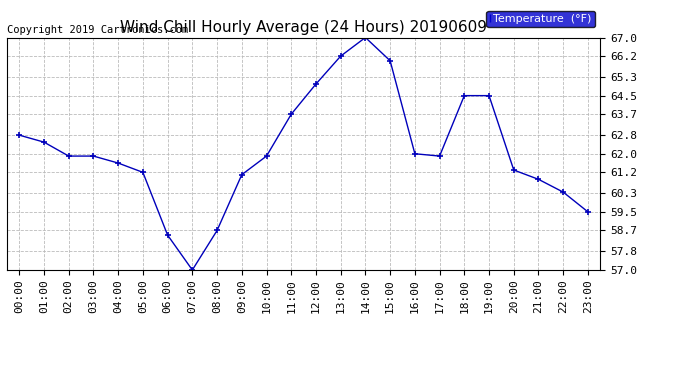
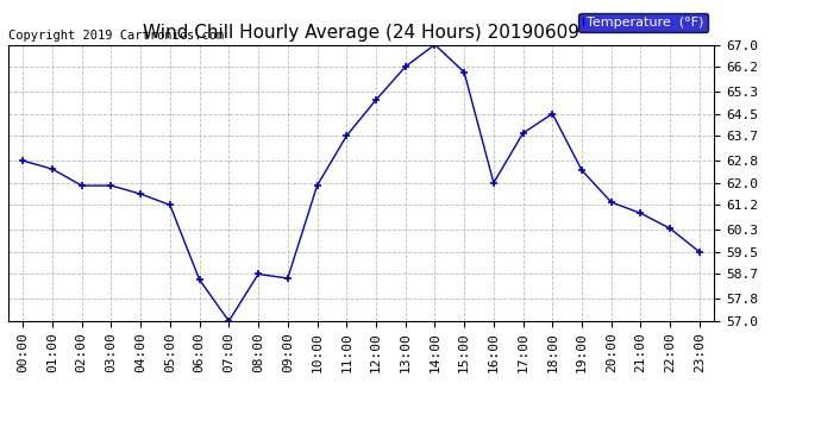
09:00: 61.10 -> 58.55
17:00: 61.90 -> 63.80
19:00: 64.50 -> 62.45
